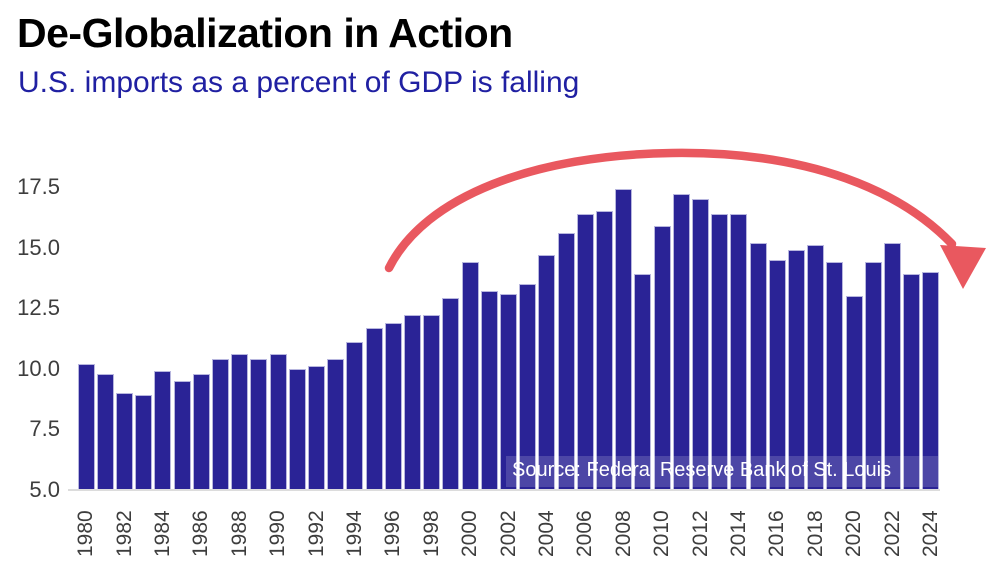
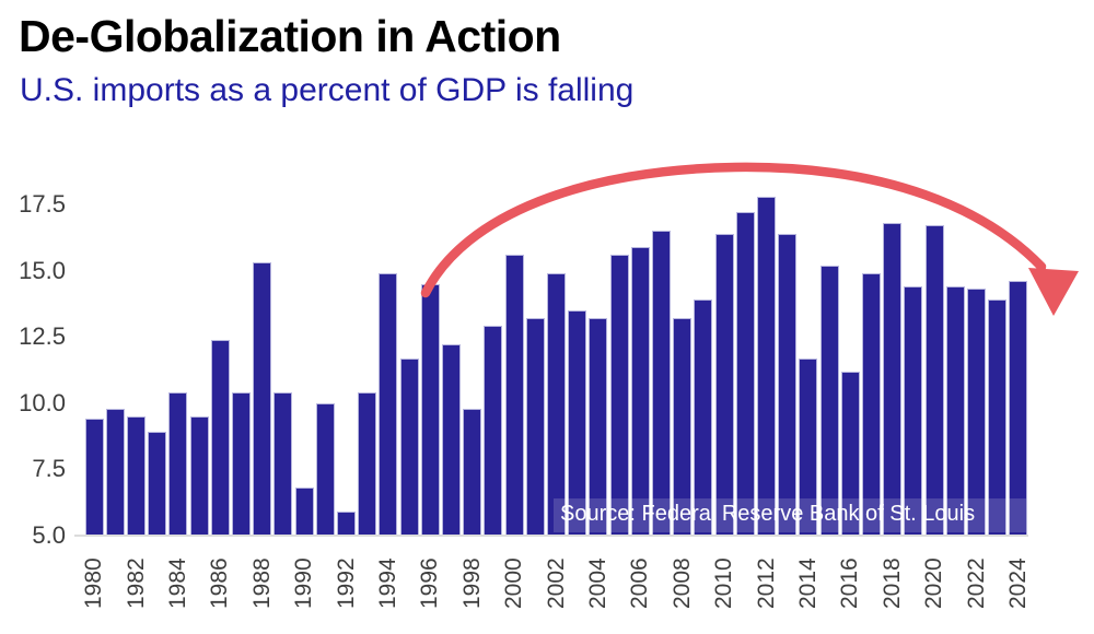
1980: 10.2 -> 9.4
1982: 9.0 -> 9.5
1984: 9.9 -> 10.4
1986: 9.8 -> 12.4
1988: 10.6 -> 15.3
1990: 10.6 -> 6.8
1992: 10.1 -> 5.9
1994: 11.1 -> 14.9
1996: 11.9 -> 14.5
1998: 12.2 -> 9.8
2000: 14.4 -> 15.6
2002: 13.1 -> 14.9
2004: 14.7 -> 13.2
2006: 16.4 -> 15.9
2008: 17.4 -> 13.2
2010: 15.9 -> 16.4
2012: 17.0 -> 17.8
2014: 16.4 -> 11.7
2016: 14.5 -> 11.2
2018: 15.1 -> 16.8
2020: 13.0 -> 16.7
2022: 15.2 -> 14.3
2024: 14.0 -> 14.6
